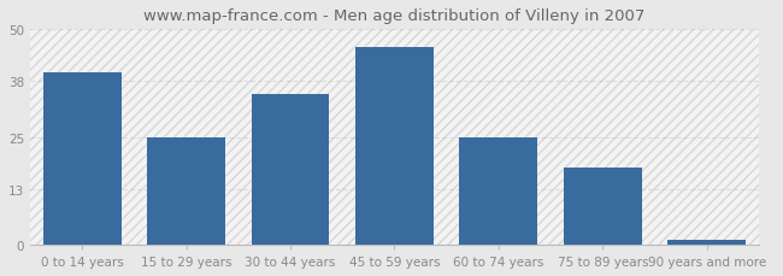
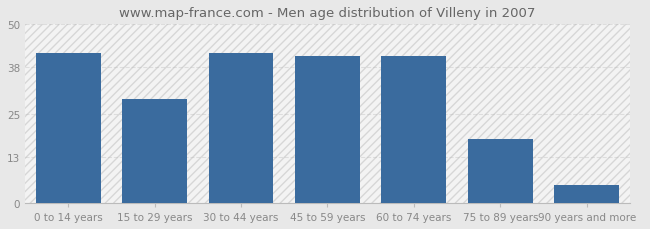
0 to 14 years: 40 -> 42
15 to 29 years: 25 -> 29
30 to 44 years: 35 -> 42
45 to 59 years: 46 -> 41
60 to 74 years: 25 -> 41
90 years and more: 1 -> 5
